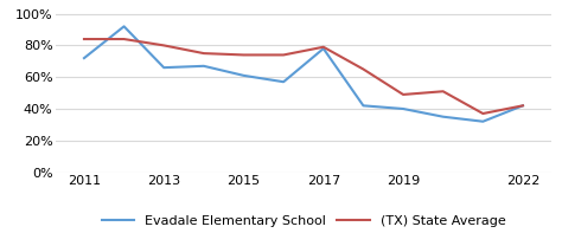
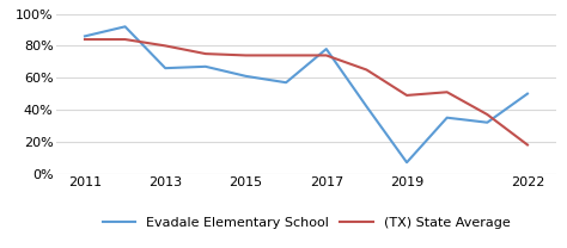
Evadale Elementary School/2011: 72% -> 86%
(TX) State Average/2017: 79% -> 74%
Evadale Elementary School/2019: 40% -> 7%
Evadale Elementary School/2022: 42% -> 50%
(TX) State Average/2022: 42% -> 18%
